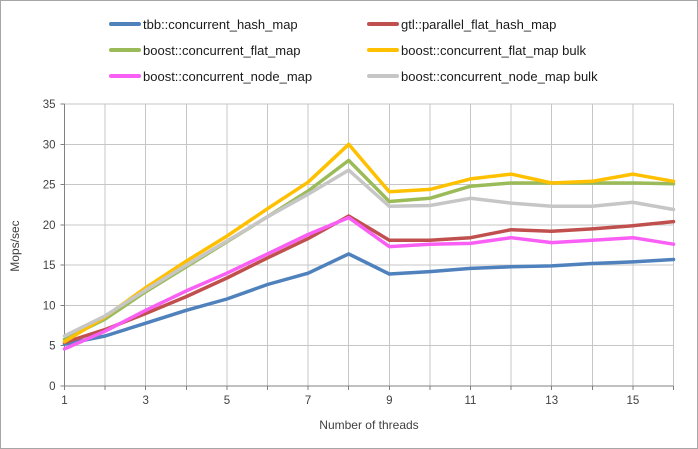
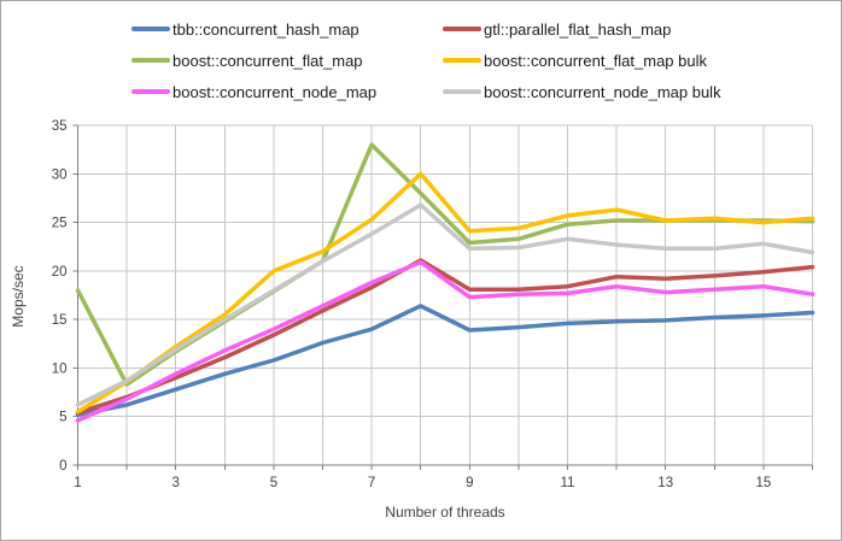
boost::concurrent_flat_map/1: 6 -> 18
boost::concurrent_flat_map bulk/5: 19 -> 20
boost::concurrent_flat_map/7: 24 -> 33
boost::concurrent_flat_map bulk/15: 26 -> 25
